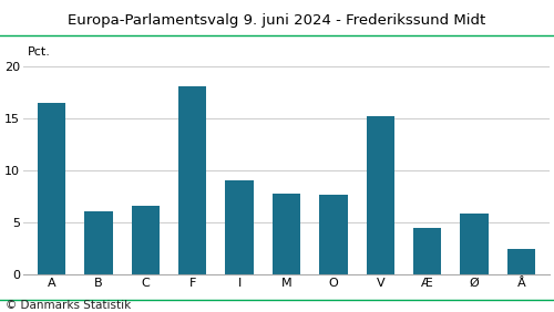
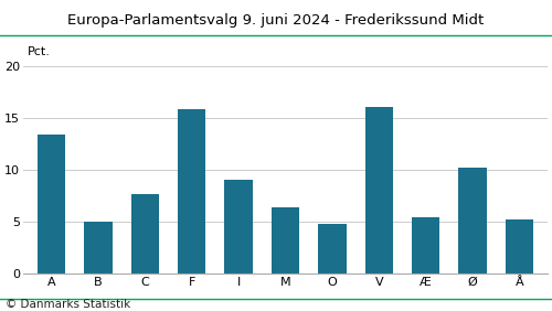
A: 16.5 -> 13.4
B: 6.1 -> 5.0
C: 6.6 -> 7.6
F: 18.0 -> 15.8
M: 7.8 -> 6.4
O: 7.6 -> 4.8
V: 15.2 -> 16.0
Æ: 4.5 -> 5.4
Ø: 5.8 -> 10.2
Å: 2.5 -> 5.2
